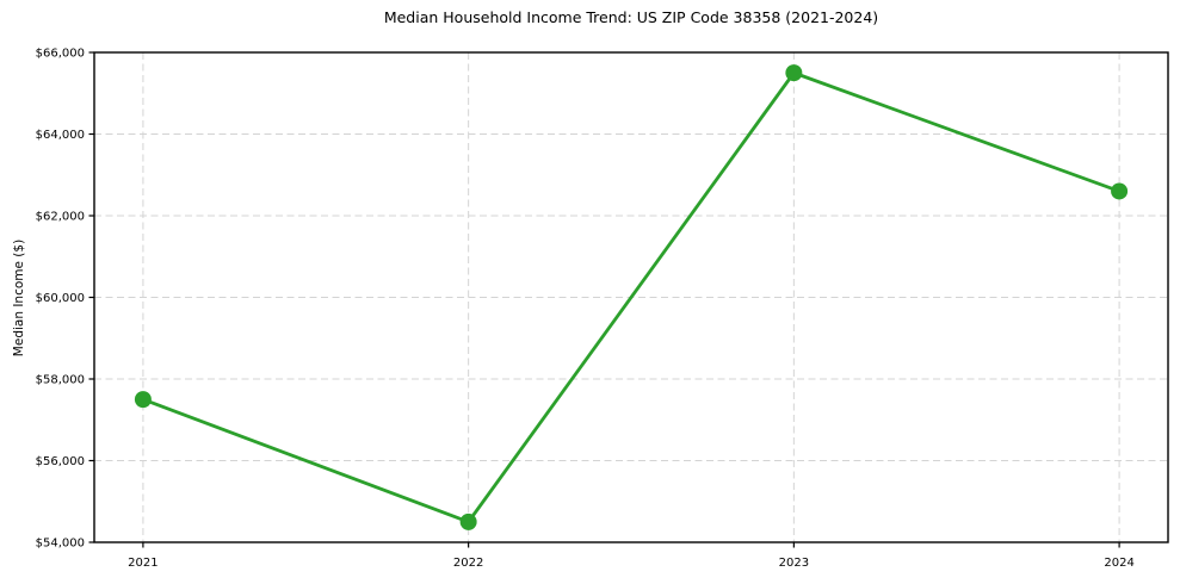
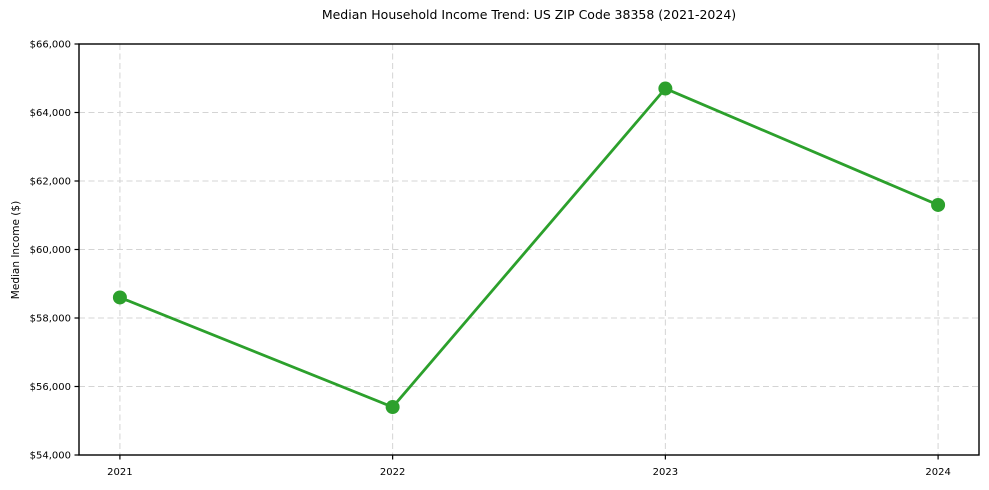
2021: $57500 -> $58600
2022: $54500 -> $55400
2023: $65500 -> $64700
2024: $62600 -> $61300
